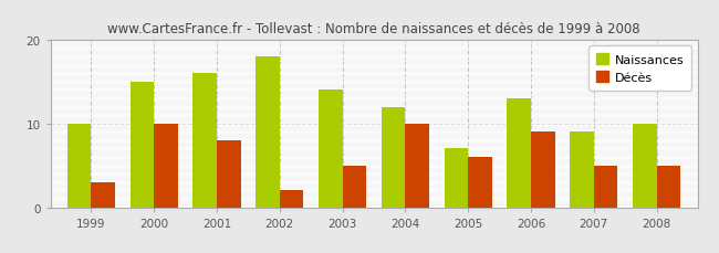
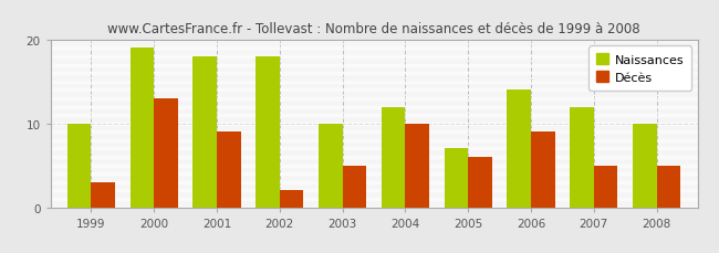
Naissances/2000: 15 -> 19
Décès/2000: 10 -> 13
Naissances/2001: 16 -> 18
Décès/2001: 8 -> 9
Naissances/2003: 14 -> 10
Naissances/2006: 13 -> 14
Naissances/2007: 9 -> 12
